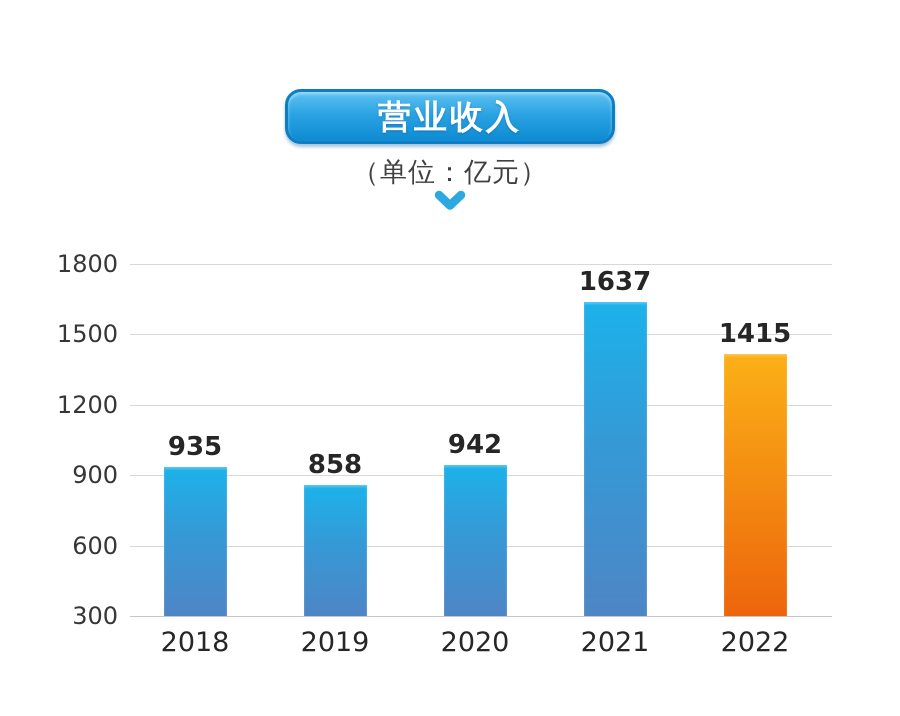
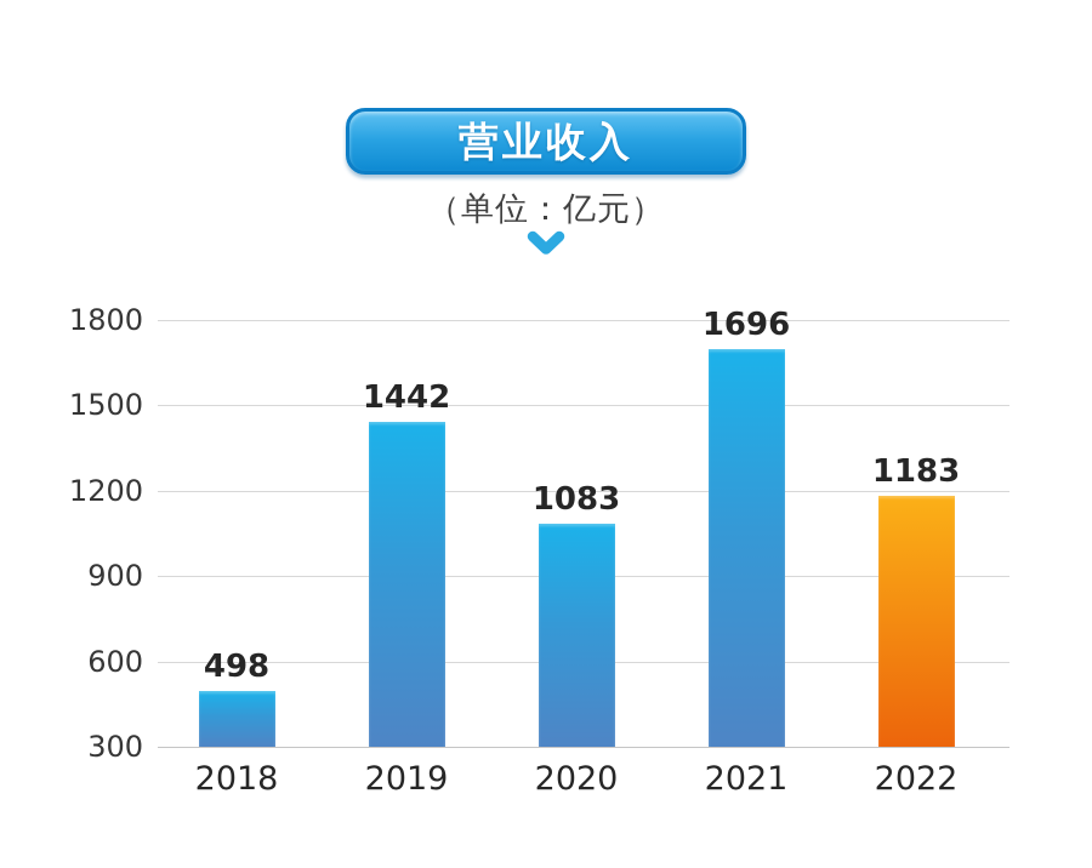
2018: 935 -> 498
2019: 858 -> 1442
2020: 942 -> 1083
2021: 1637 -> 1696
2022: 1415 -> 1183
